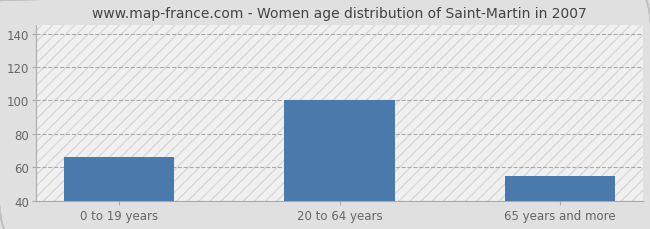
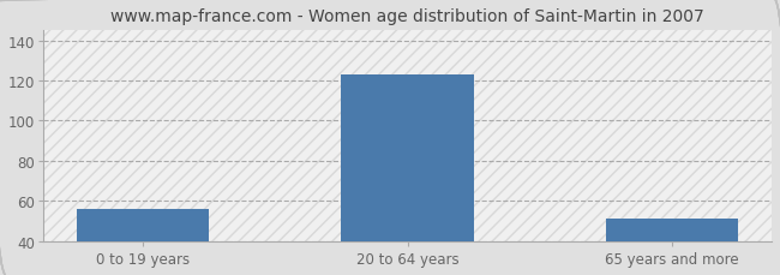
0 to 19 years: 66 -> 56
20 to 64 years: 100 -> 123
65 years and more: 55 -> 51
